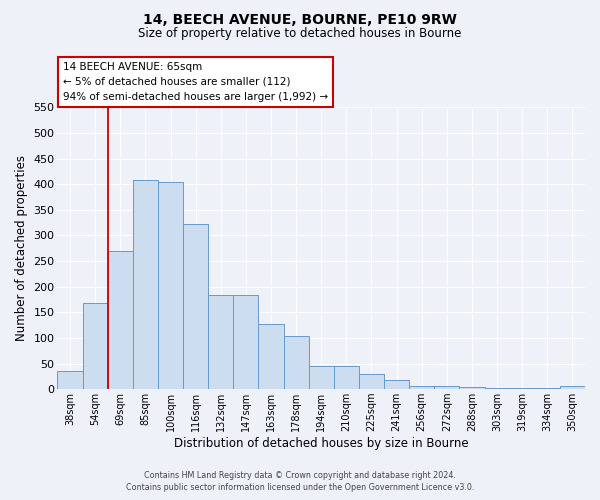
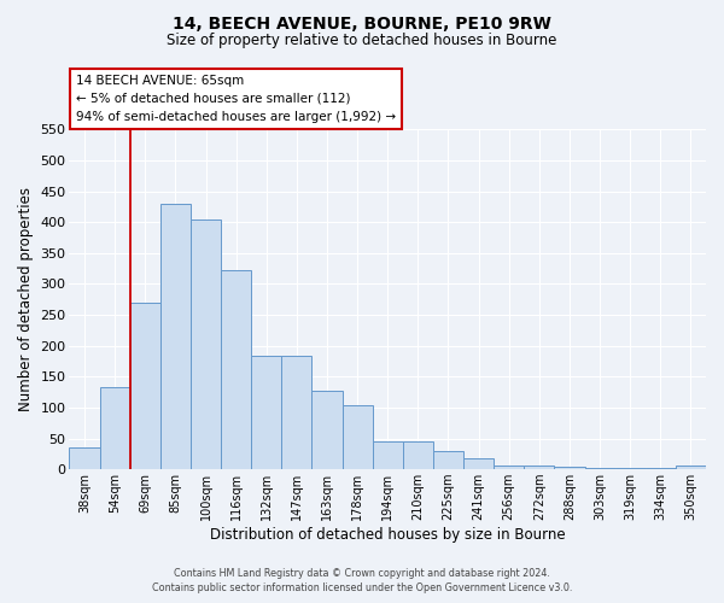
54sqm: 168 -> 133
85sqm: 408 -> 430
